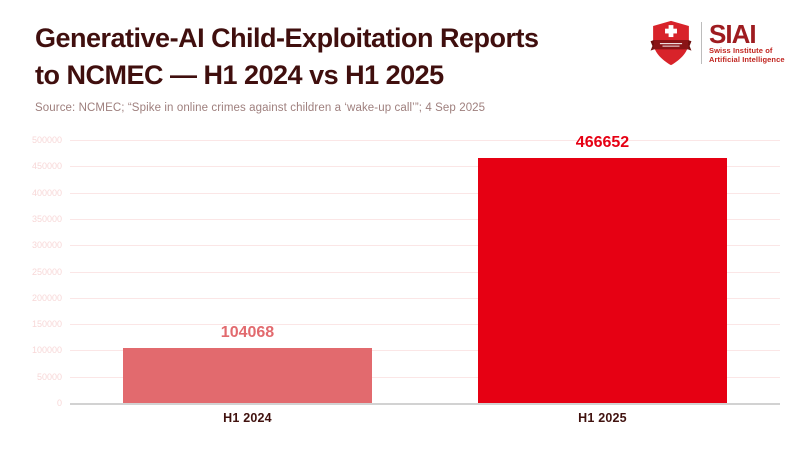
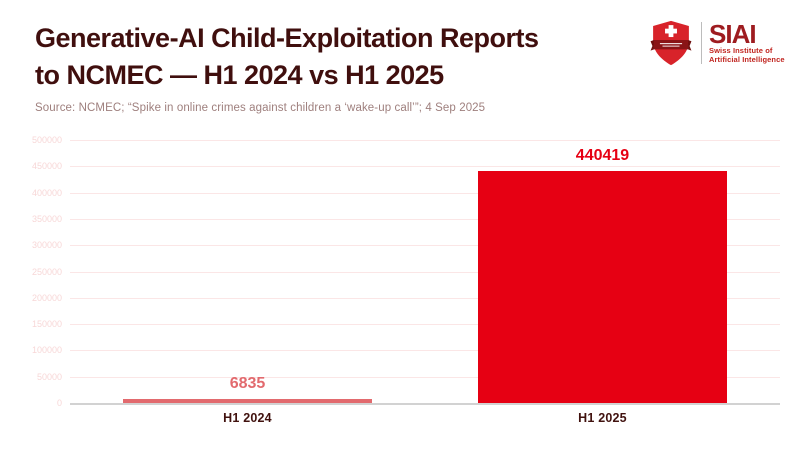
H1 2024: 104068 -> 6835
H1 2025: 466652 -> 440419
